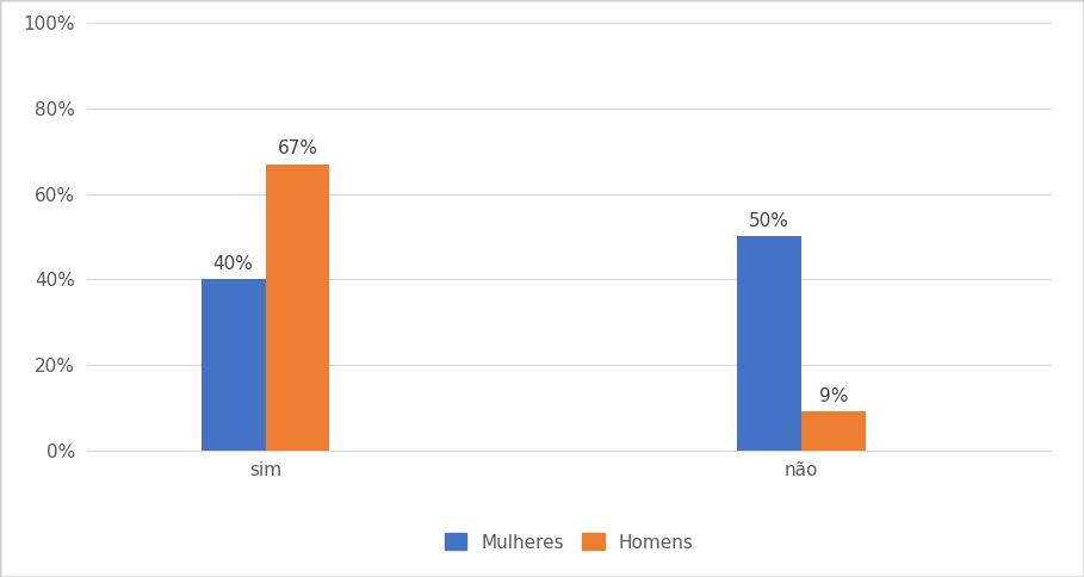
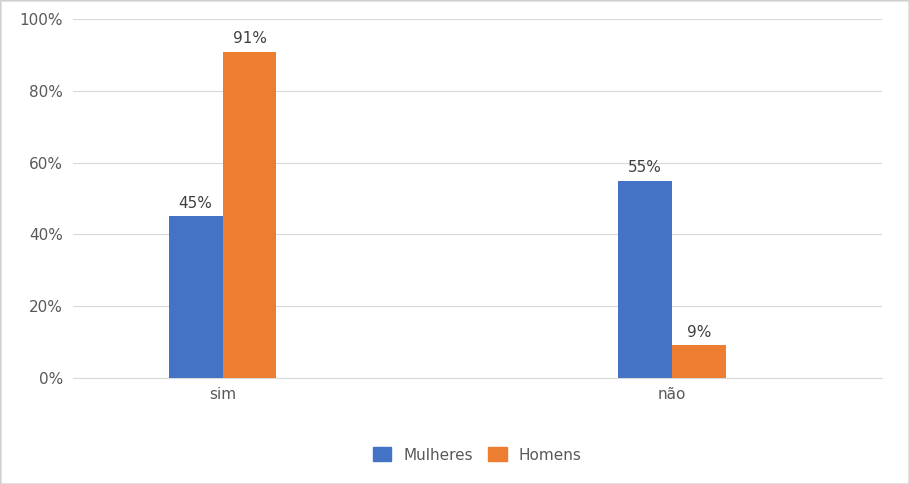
Mulheres/sim: 40% -> 45%
Homens/sim: 67% -> 91%
Mulheres/não: 50% -> 55%
